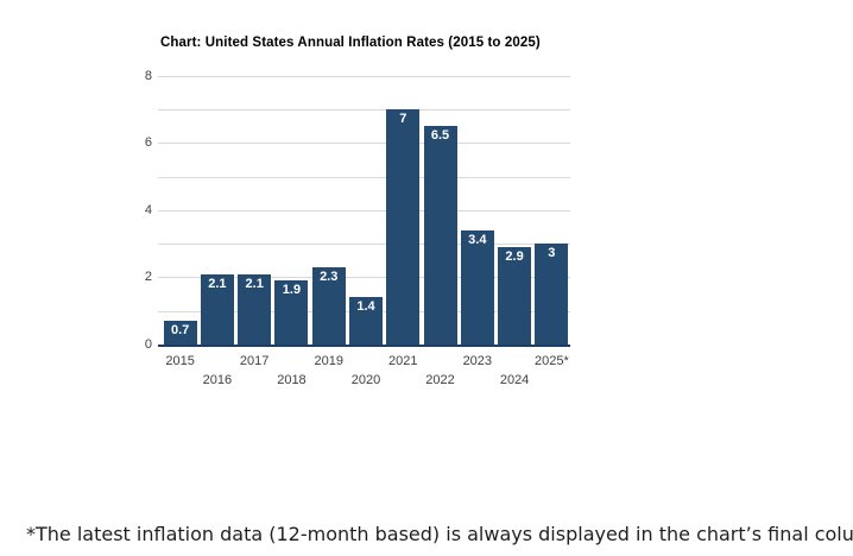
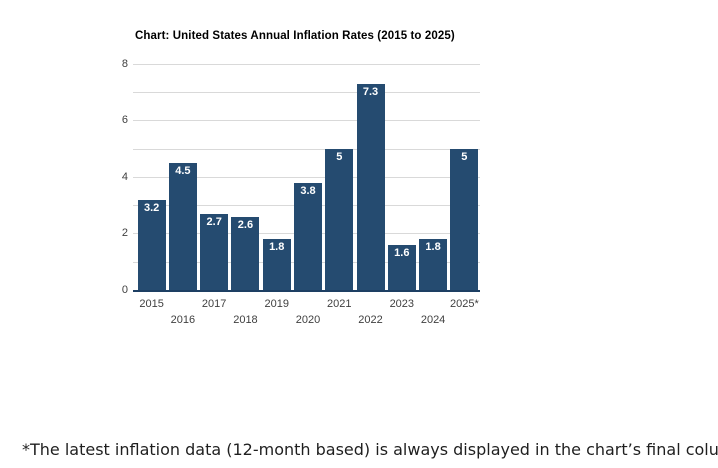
2015: 0.7 -> 3.2
2016: 2.1 -> 4.5
2017: 2.1 -> 2.7
2018: 1.9 -> 2.6
2019: 2.3 -> 1.8
2020: 1.4 -> 3.8
2021: 7 -> 5
2022: 6.5 -> 7.3
2023: 3.4 -> 1.6
2024: 2.9 -> 1.8
2025*: 3 -> 5
